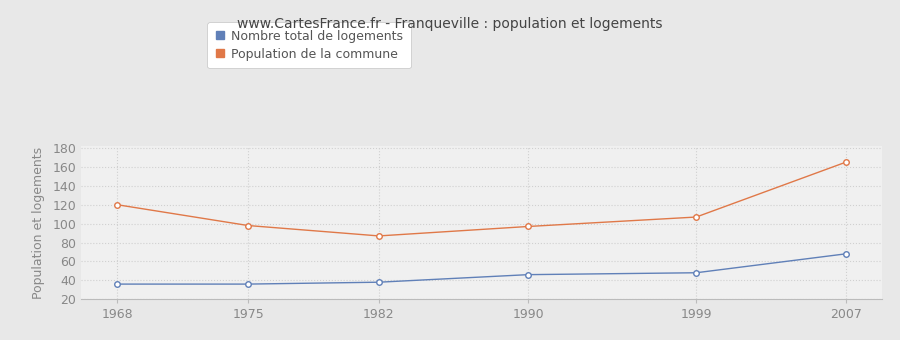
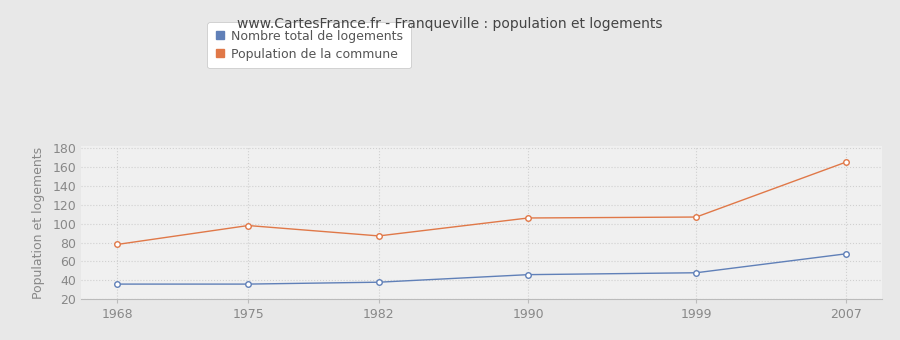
Population de la commune/1968: 120 -> 78
Population de la commune/1990: 97 -> 106
